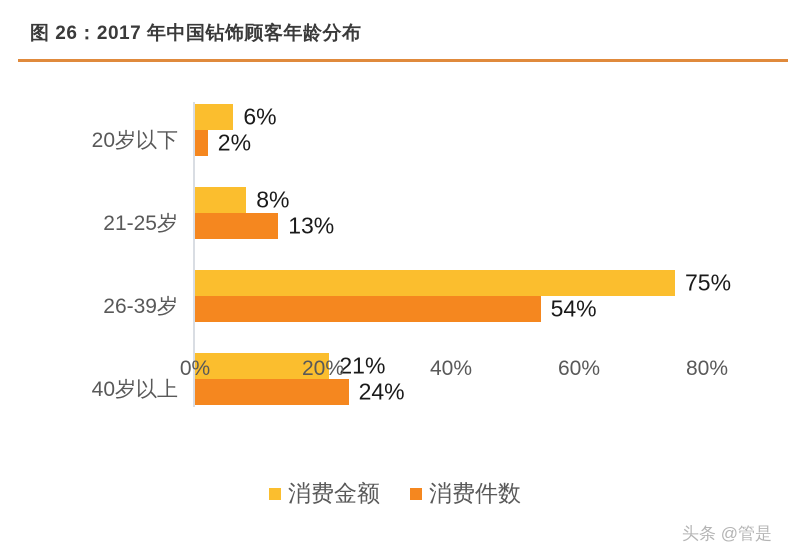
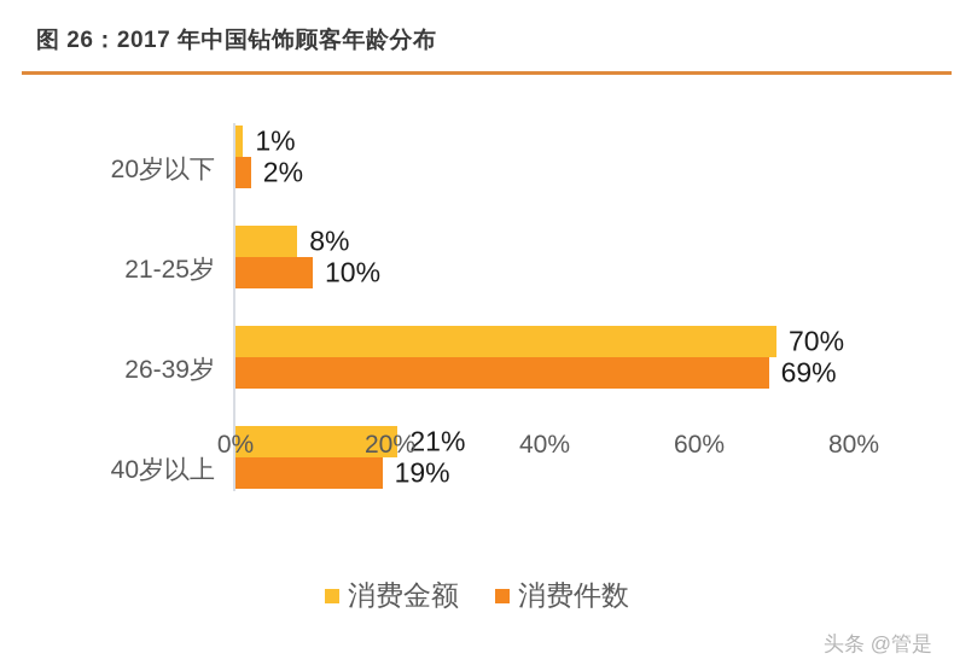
消费金额/20岁以下: 6% -> 1%
消费件数/21-25岁: 13% -> 10%
消费金额/26-39岁: 75% -> 70%
消费件数/26-39岁: 54% -> 69%
消费件数/40岁以上: 24% -> 19%
